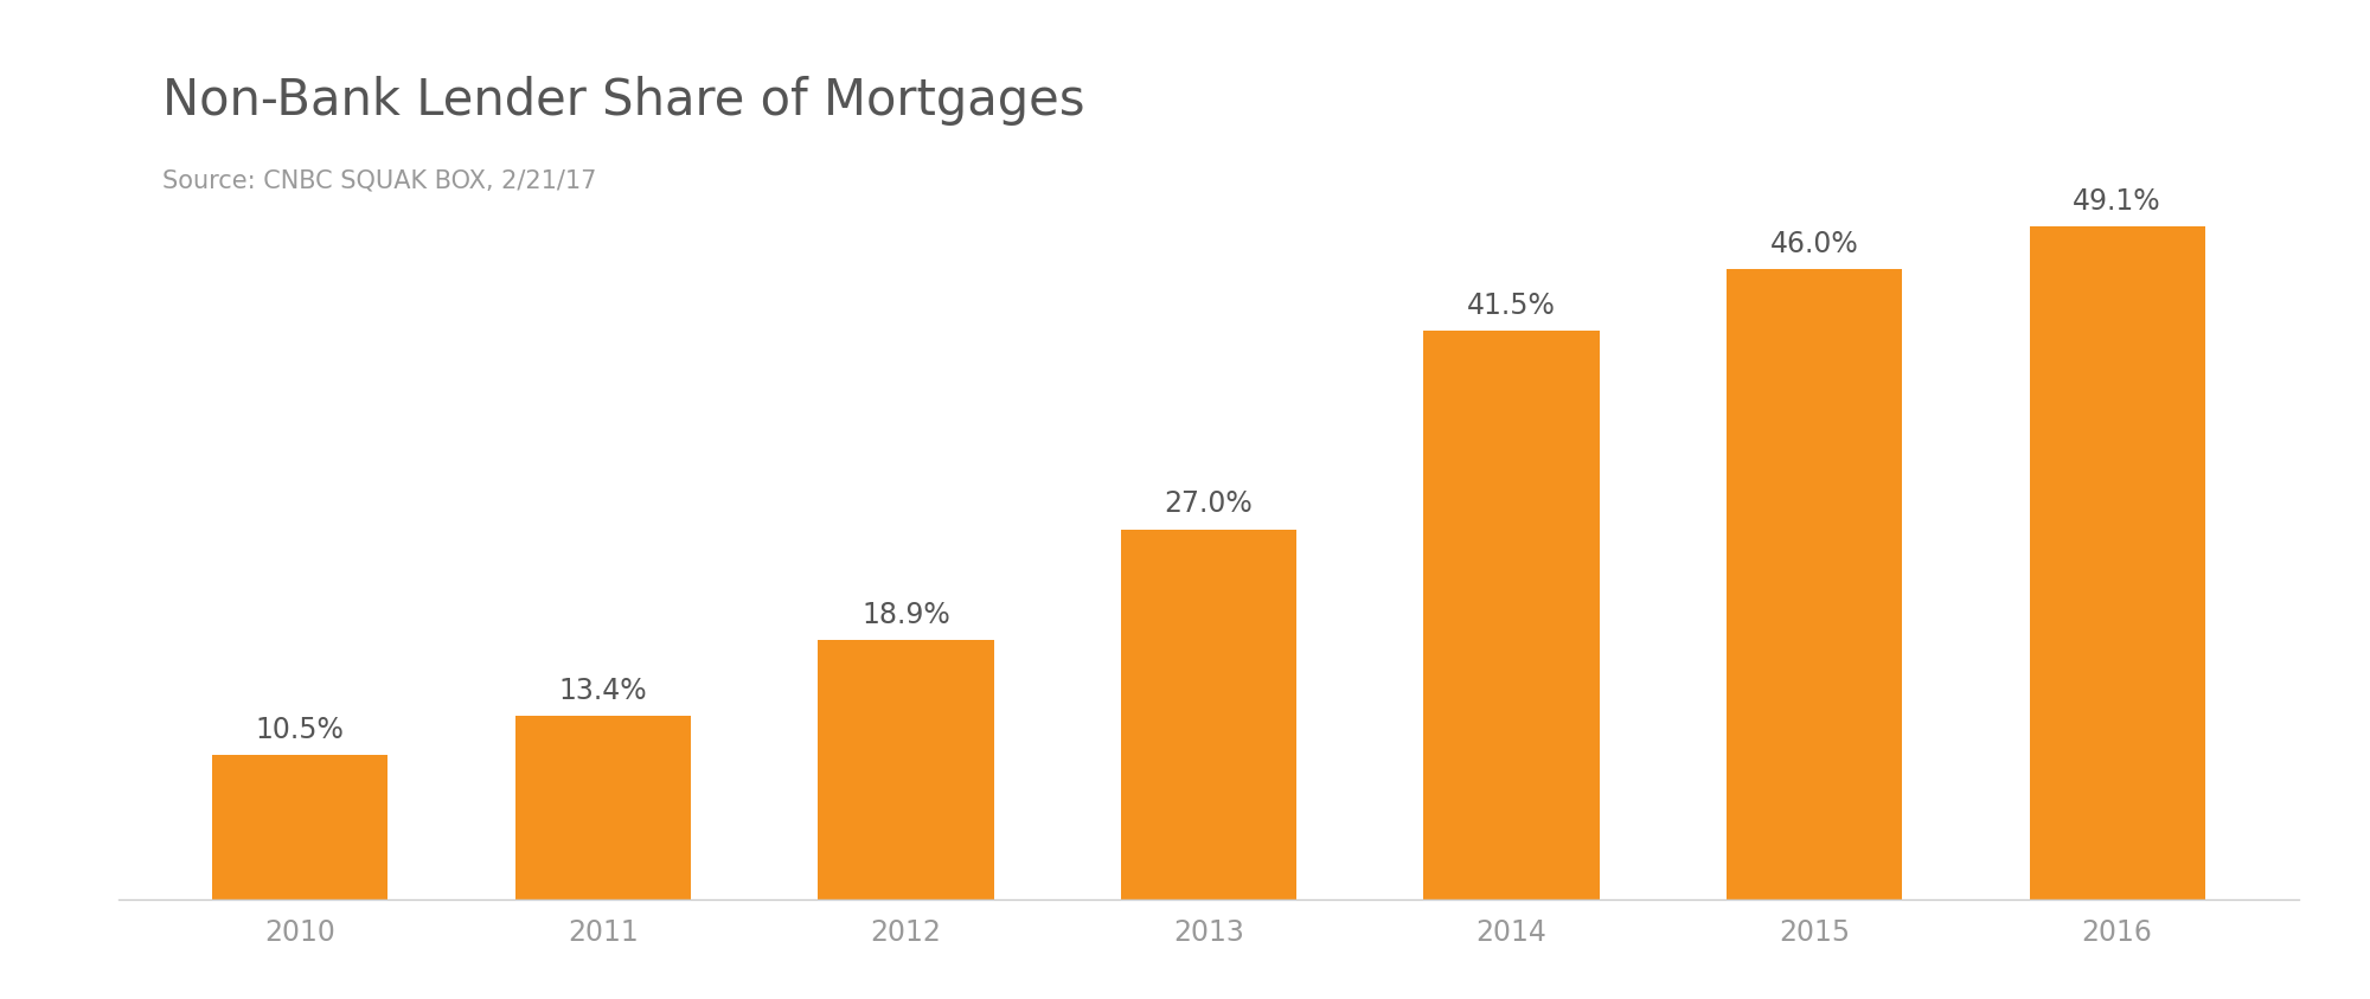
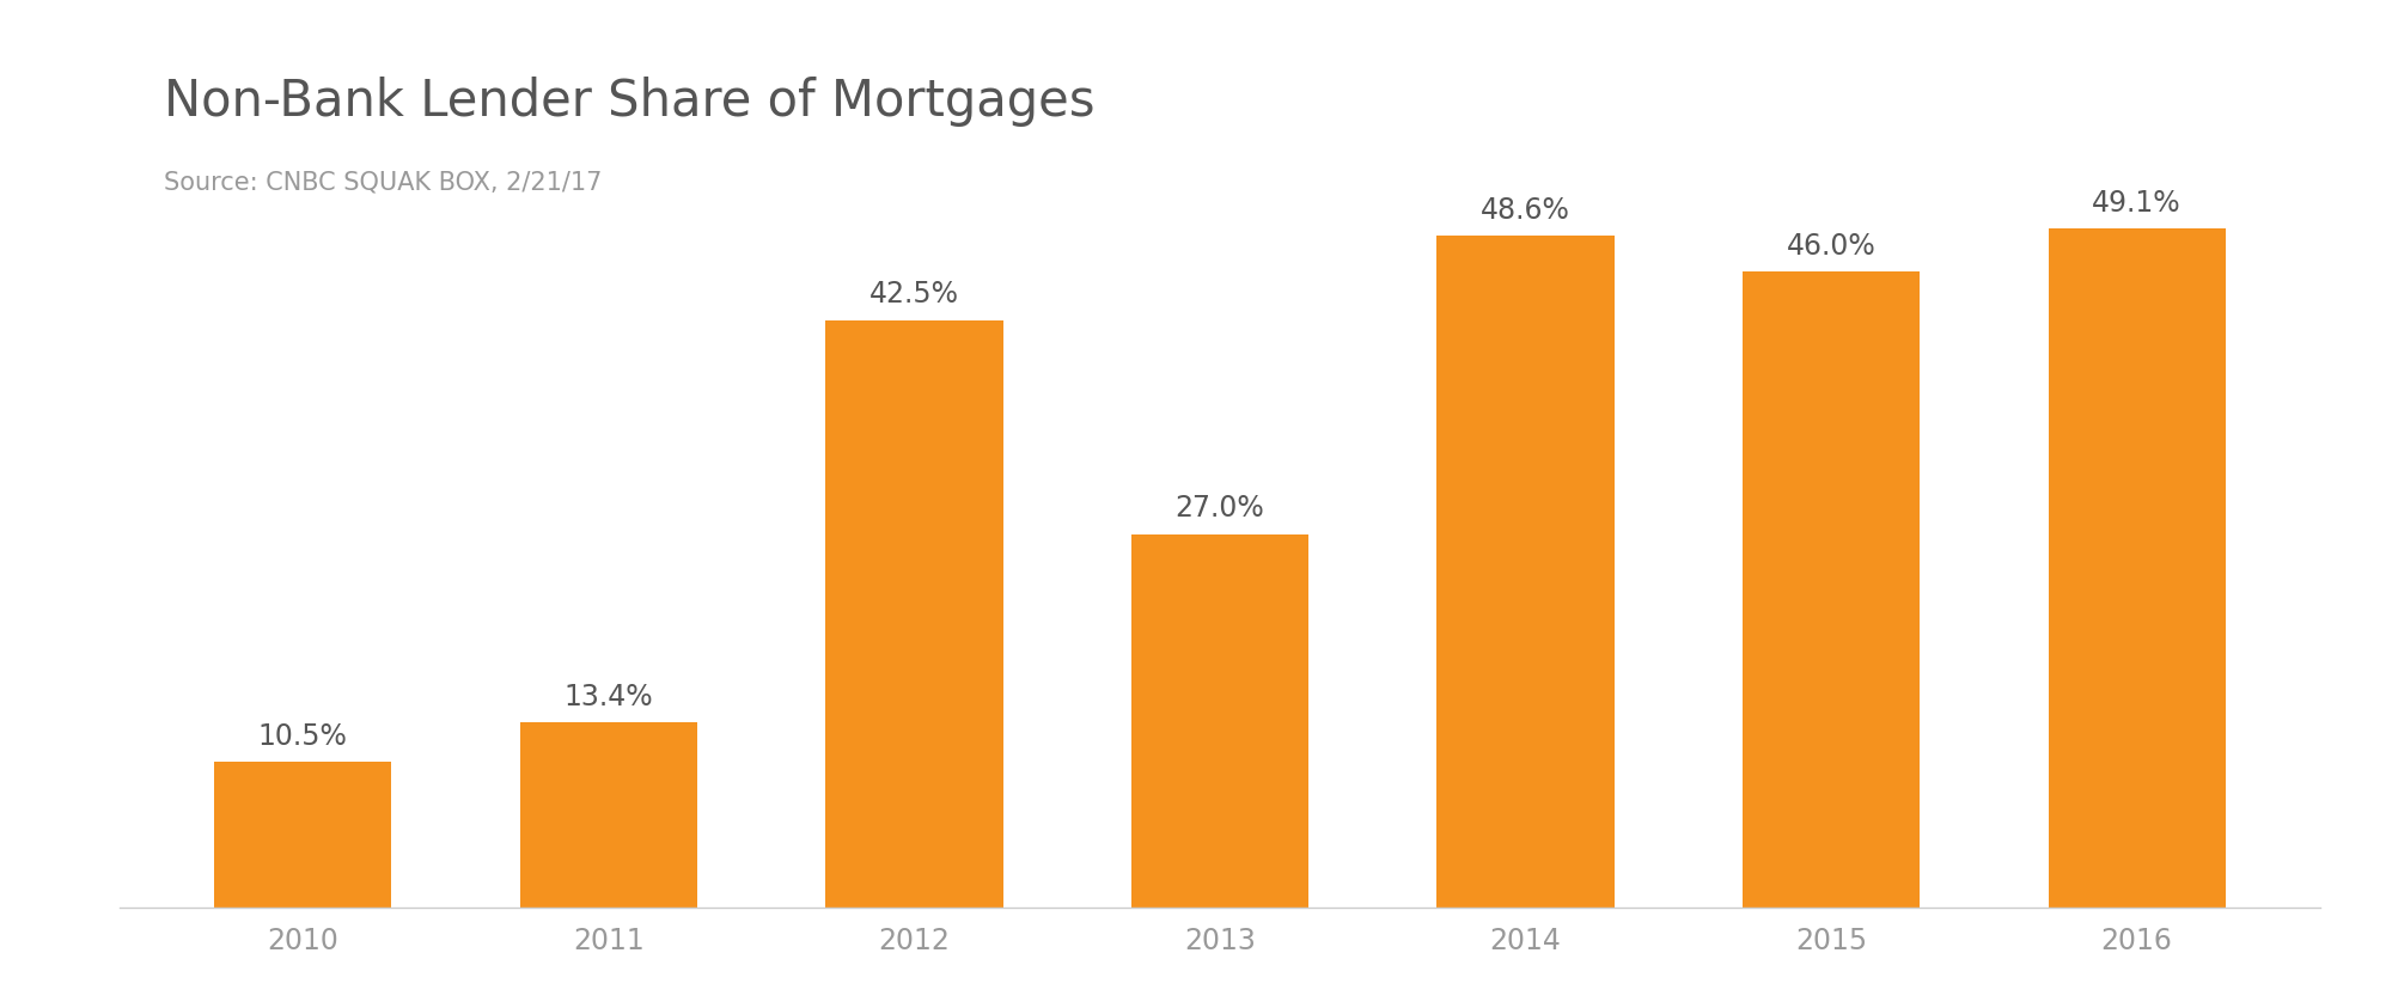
2012: 18.9% -> 42.5%
2014: 41.5% -> 48.6%
